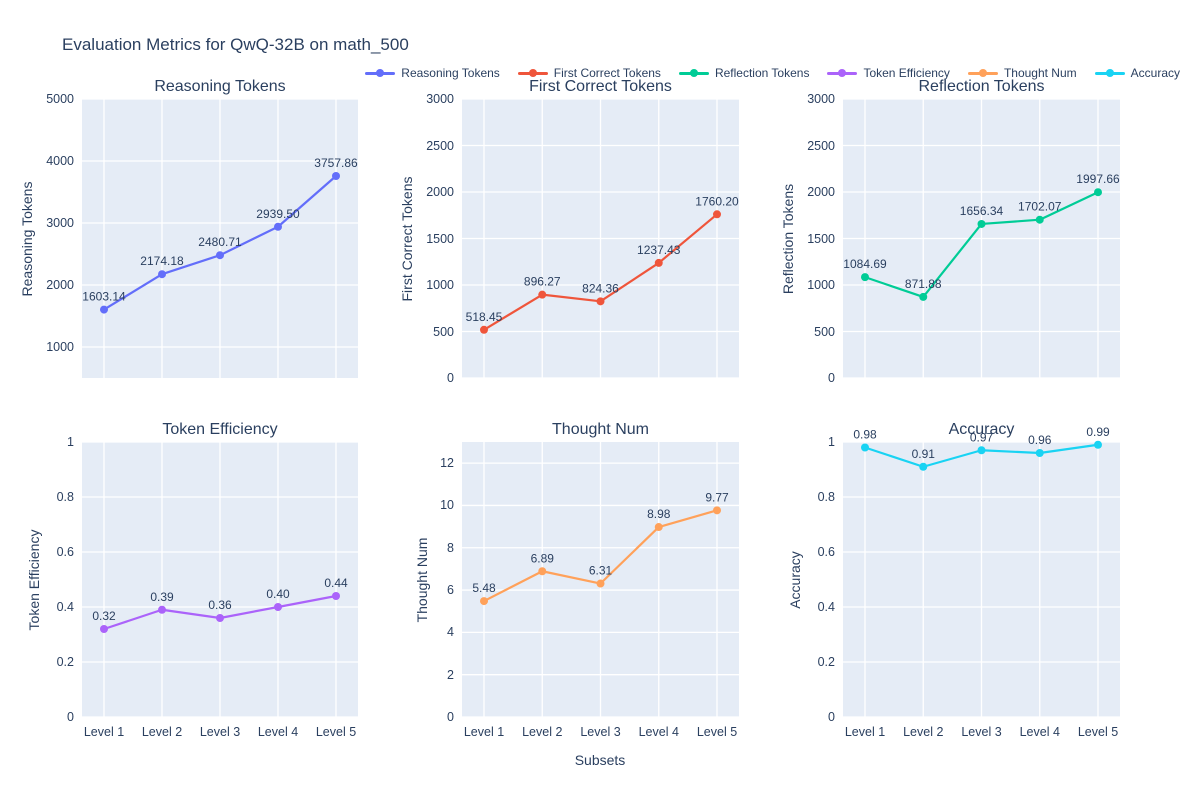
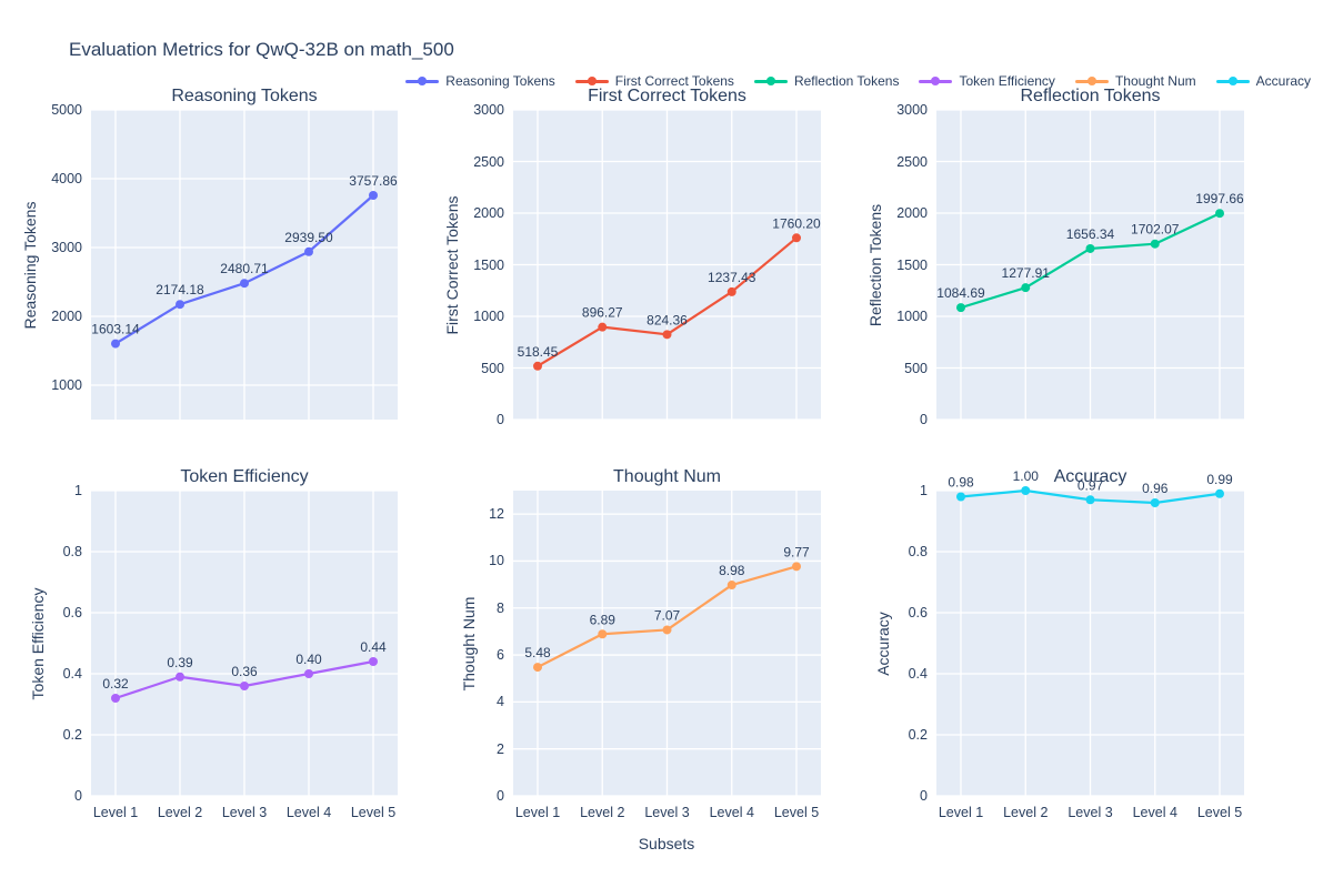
Reflection Tokens/Level 2: 871.88 -> 1277.91
Thought Num/Level 3: 6.31 -> 7.07
Accuracy/Level 2: 0.91 -> 1.00
